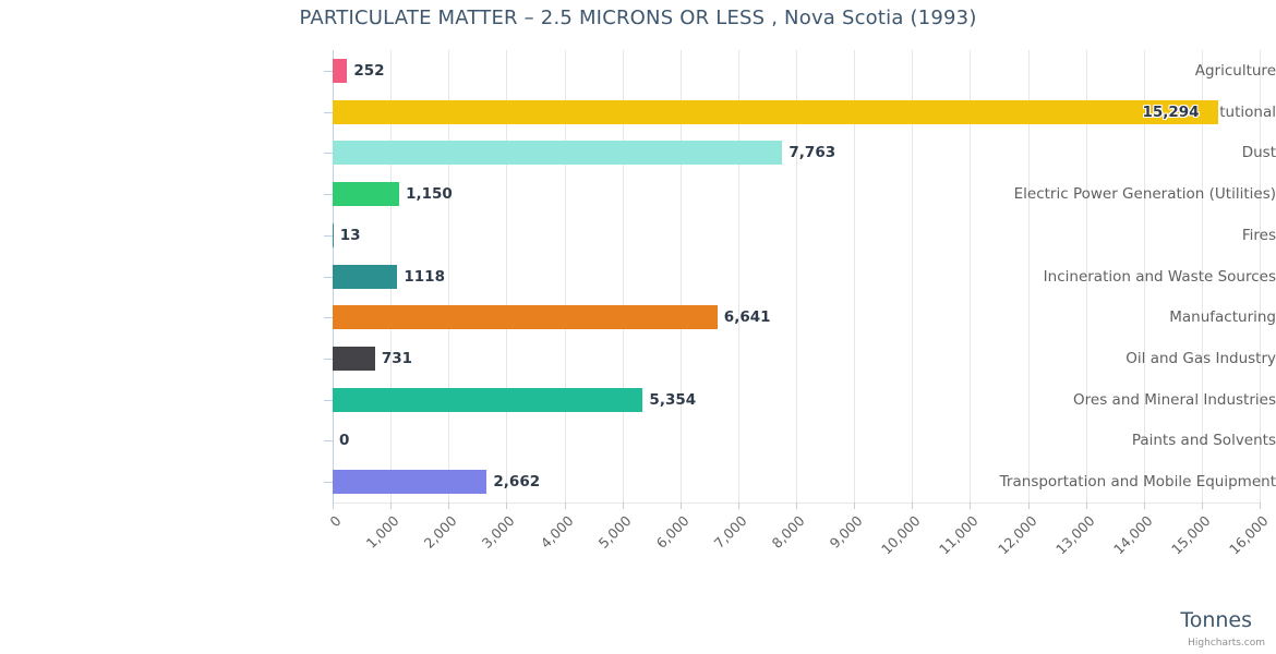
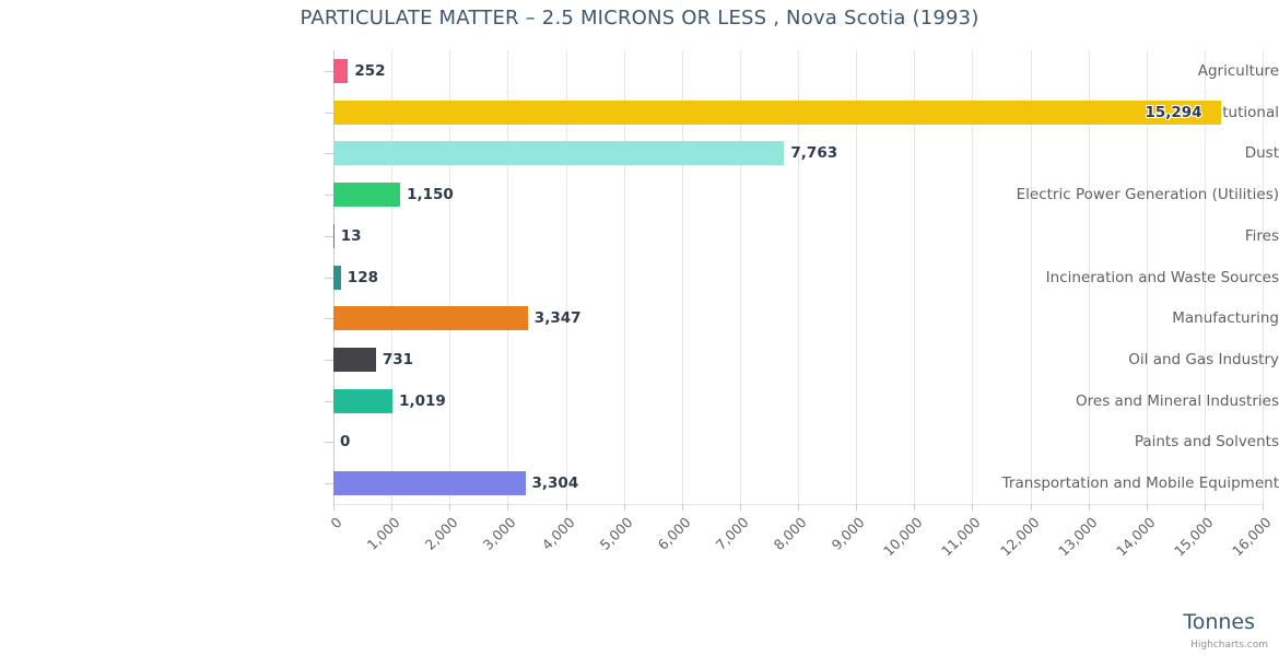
Incineration and Waste Sources: 1118 -> 128
Manufacturing: 6,641 -> 3,347
Ores and Mineral Industries: 5,354 -> 1,019
Transportation and Mobile Equipment: 2,662 -> 3,304
